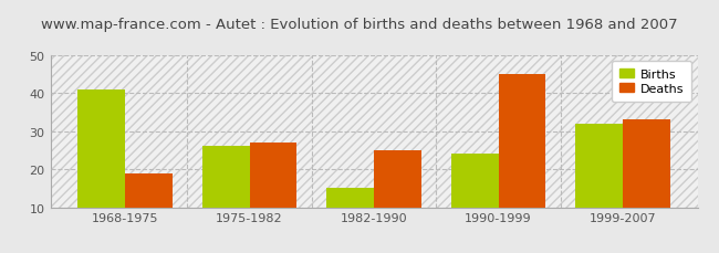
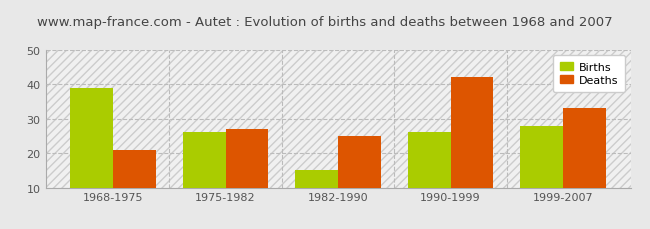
Births/1968-1975: 41 -> 39
Deaths/1968-1975: 19 -> 21
Births/1990-1999: 24 -> 26
Deaths/1990-1999: 45 -> 42
Births/1999-2007: 32 -> 28
